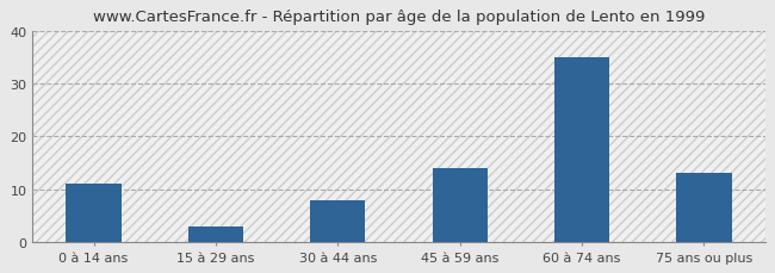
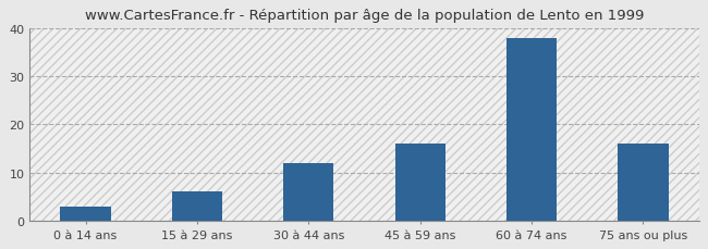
0 à 14 ans: 11 -> 3
15 à 29 ans: 3 -> 6
30 à 44 ans: 8 -> 12
45 à 59 ans: 14 -> 16
60 à 74 ans: 35 -> 38
75 ans ou plus: 13 -> 16
